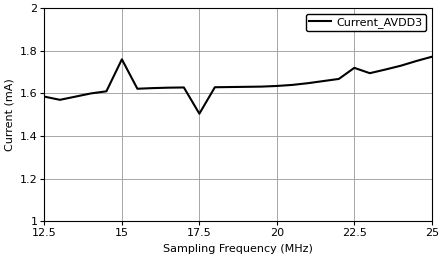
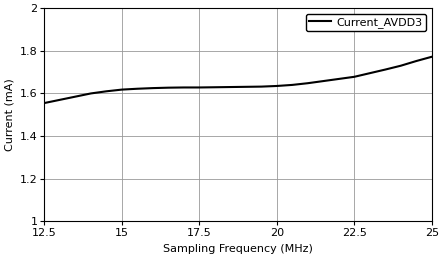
12.5: 1.585 -> 1.555
15: 1.760 -> 1.618
17.5: 1.505 -> 1.628
22.5: 1.720 -> 1.678
